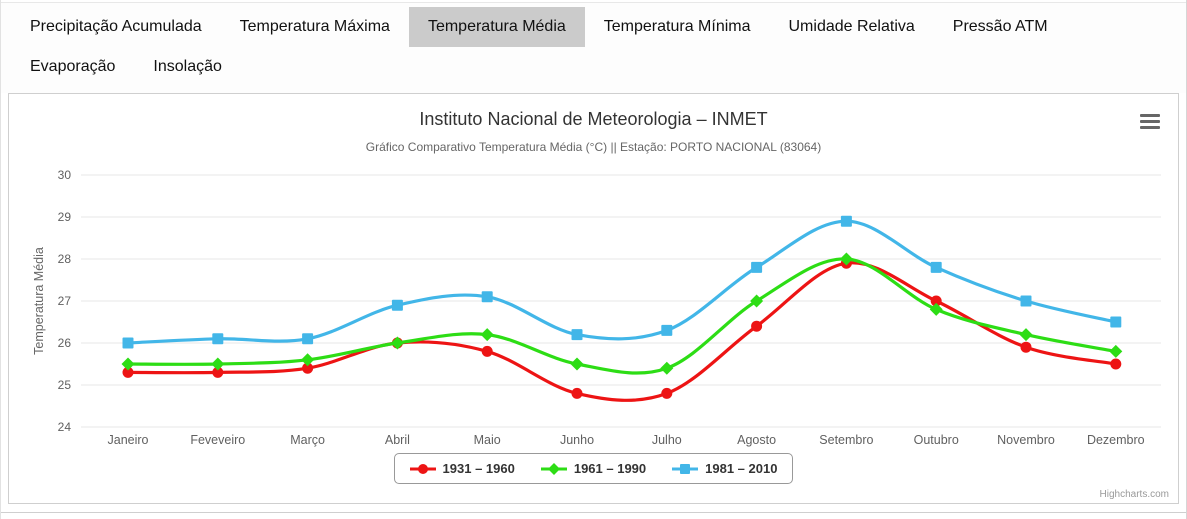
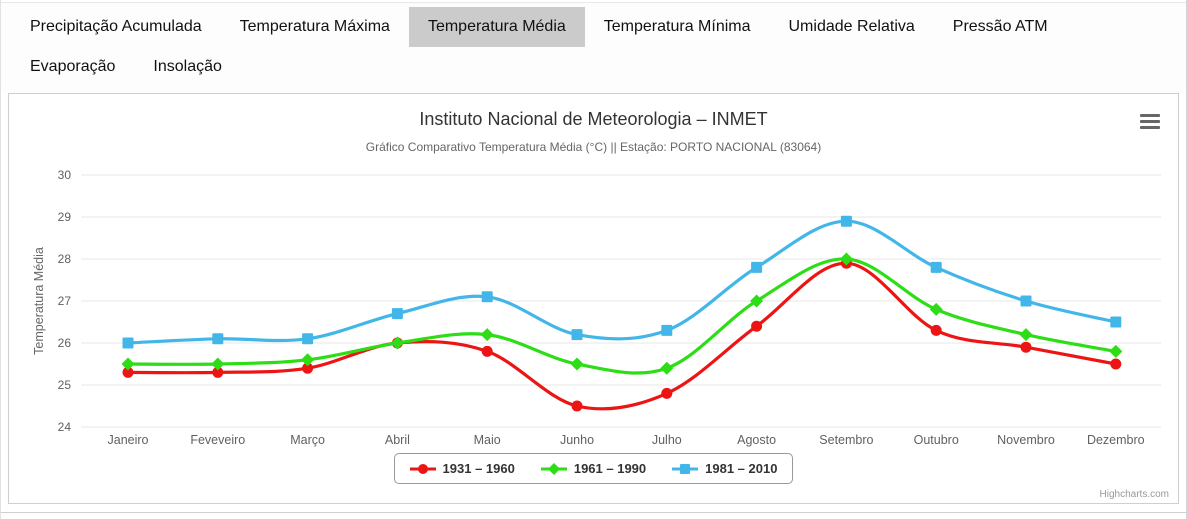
1981 – 2010/Abril: 26.9 -> 26.7
1931 – 1960/Junho: 24.8 -> 24.5
1931 – 1960/Outubro: 27.0 -> 26.3
